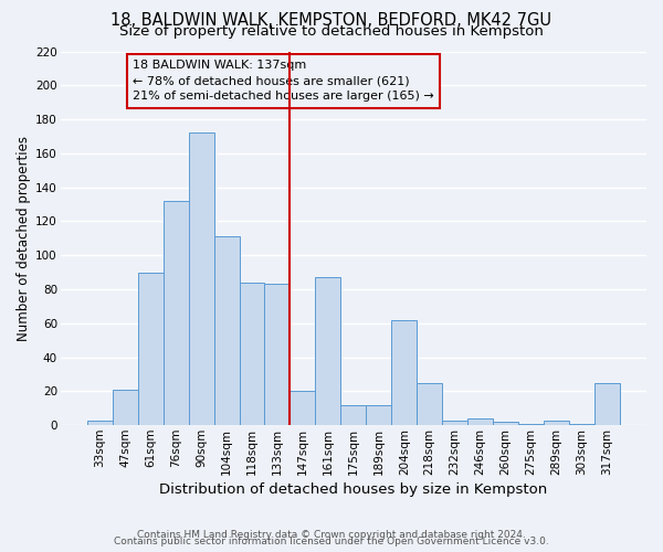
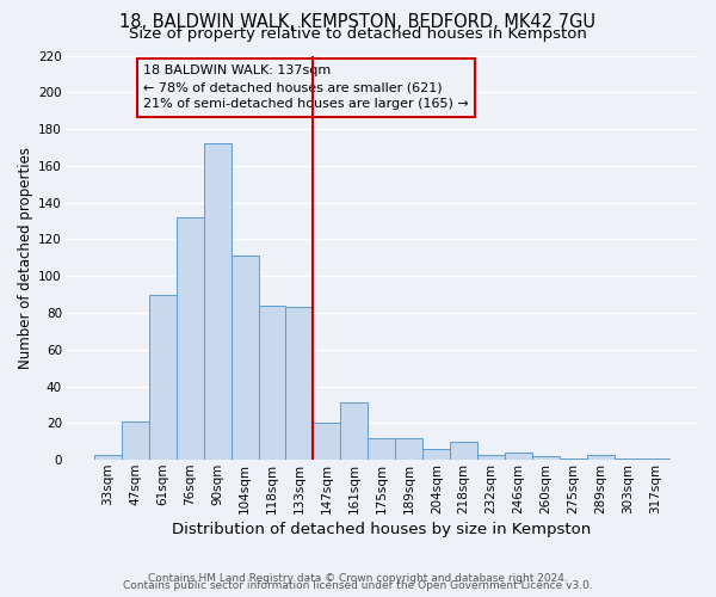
161sqm: 87 -> 31
204sqm: 62 -> 6
218sqm: 25 -> 10
317sqm: 25 -> 1
